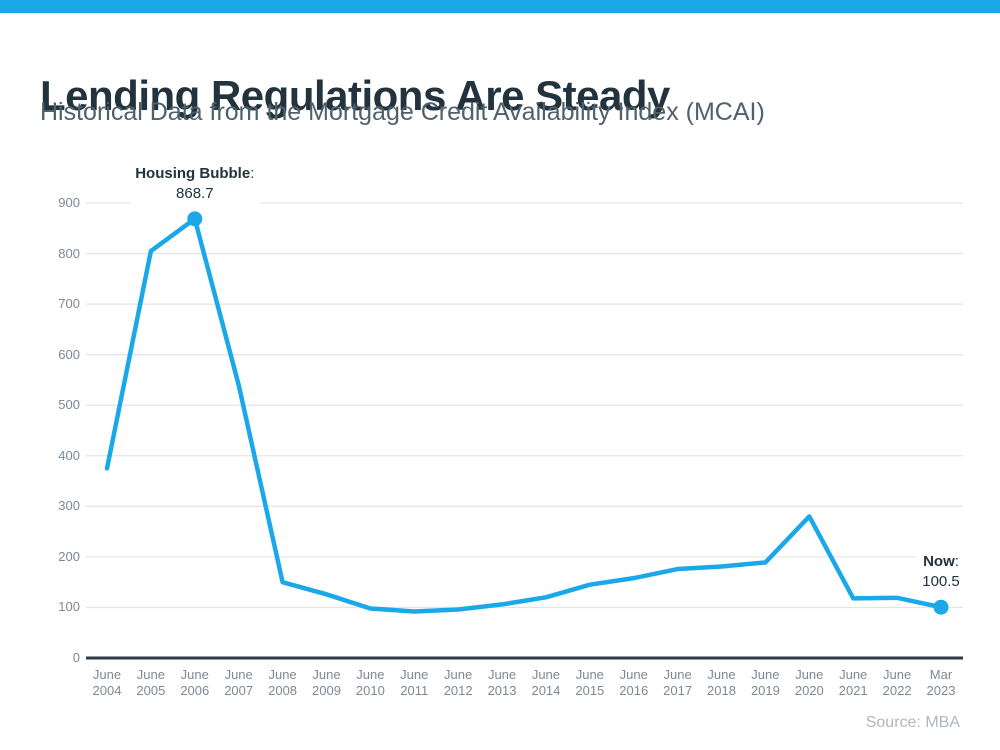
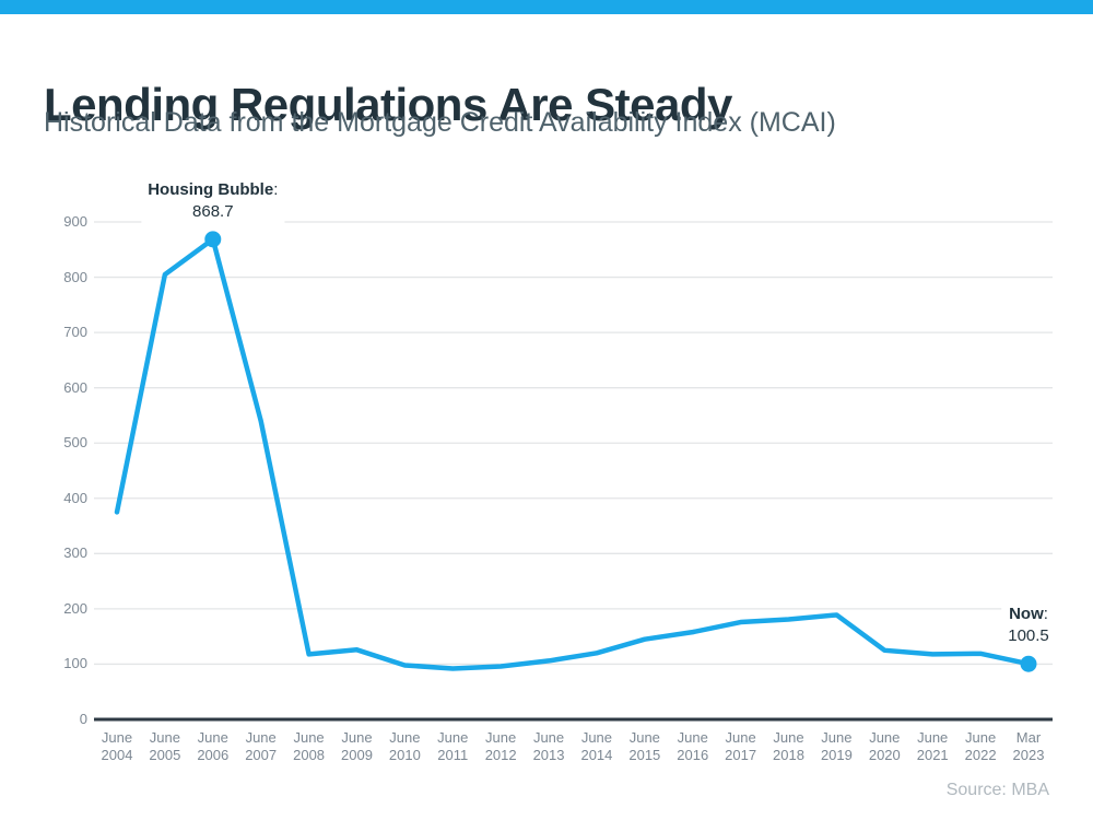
June 2008: 150 -> 120
June 2020: 280 -> 120
